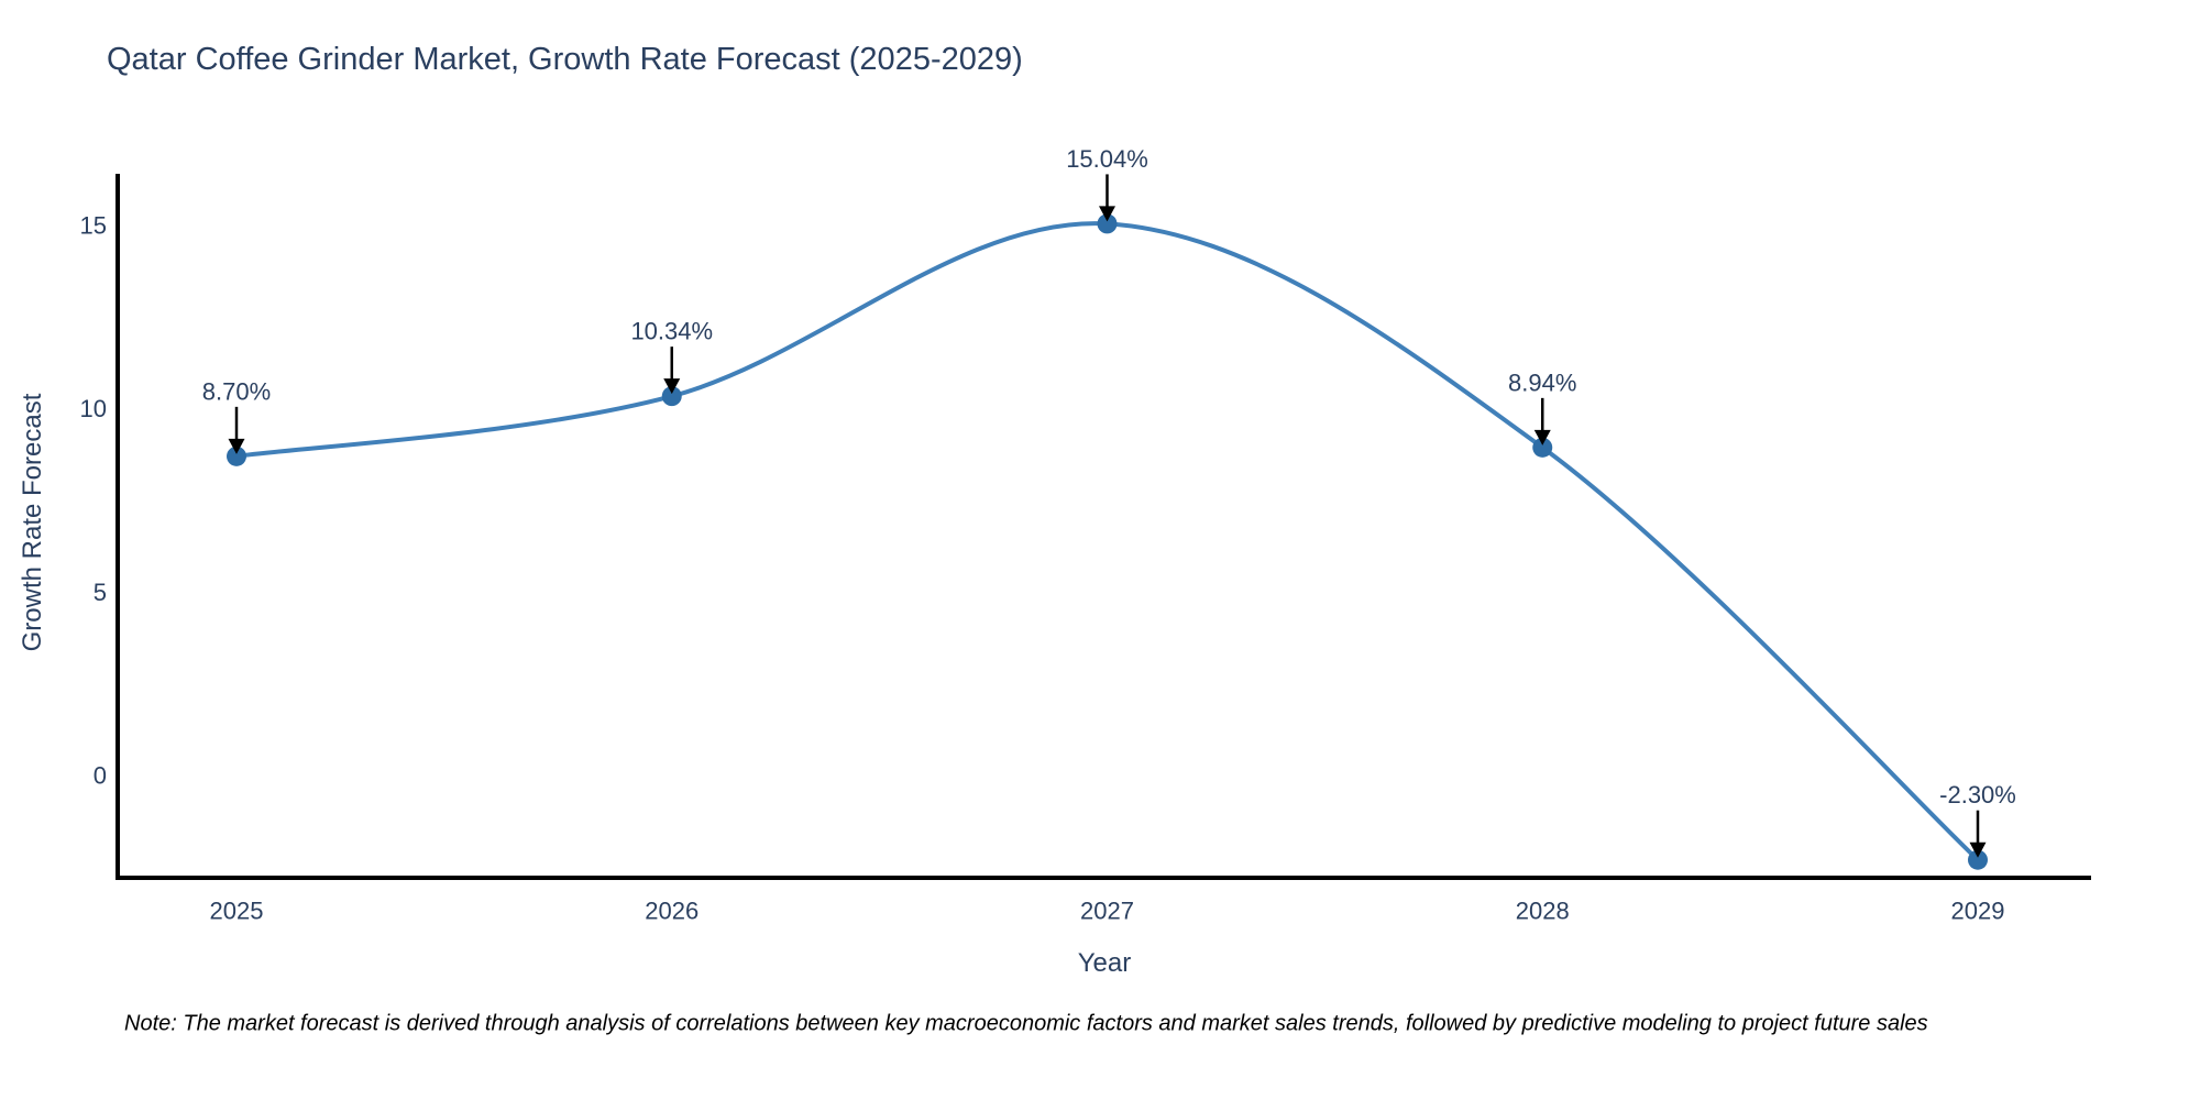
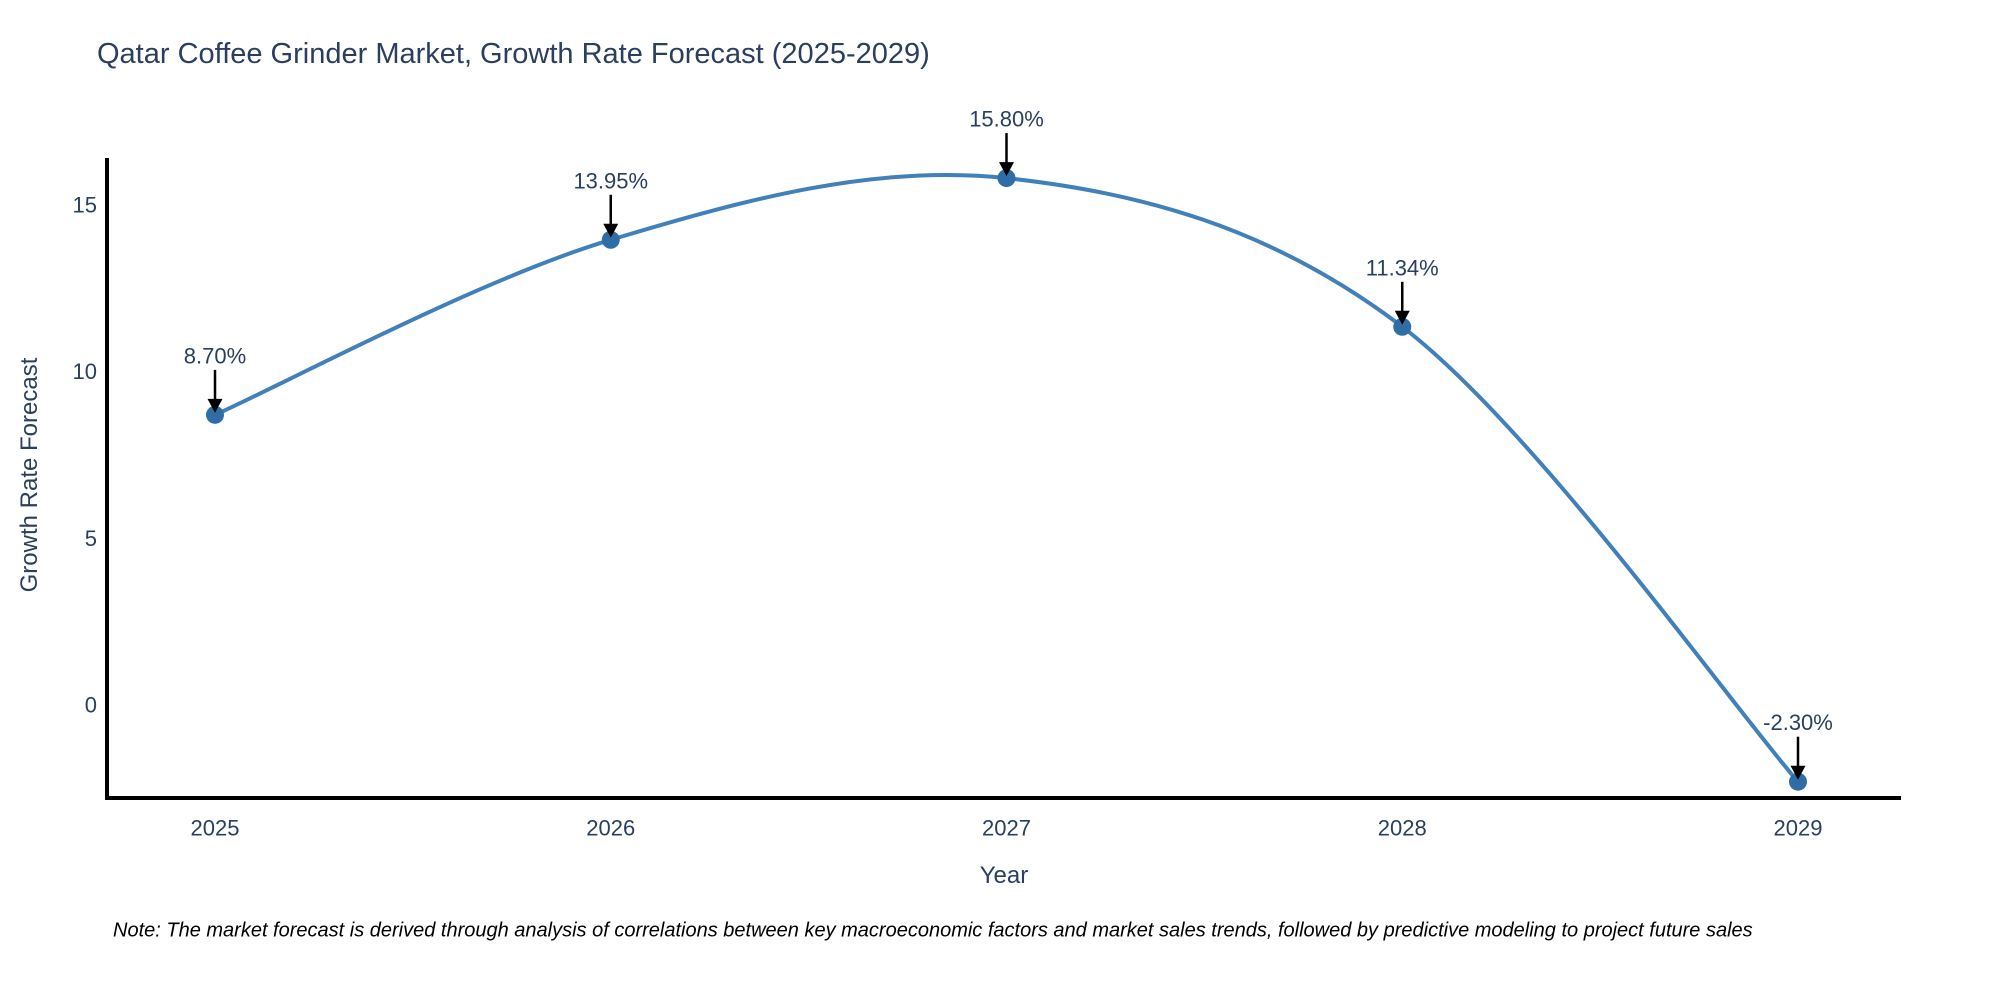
2026: 10.34% -> 13.95%
2027: 15.04% -> 15.80%
2028: 8.94% -> 11.34%
